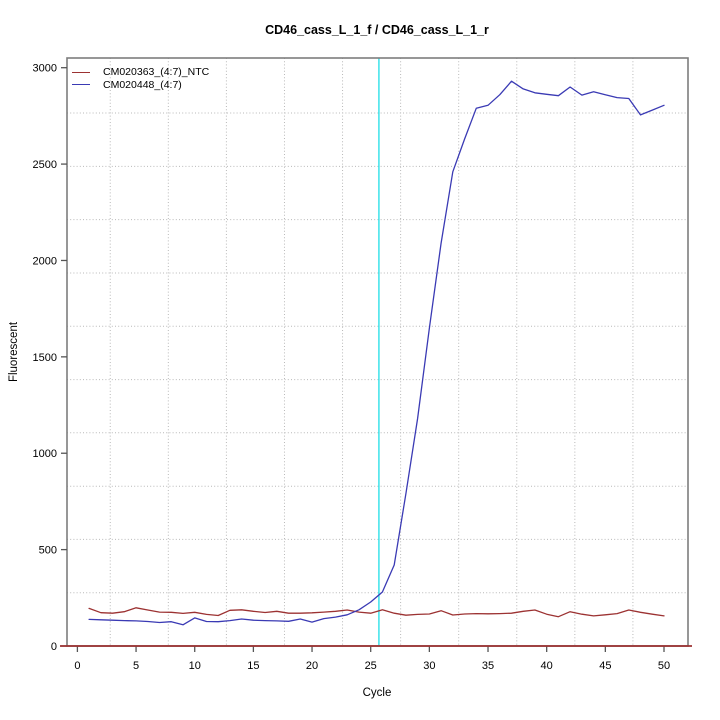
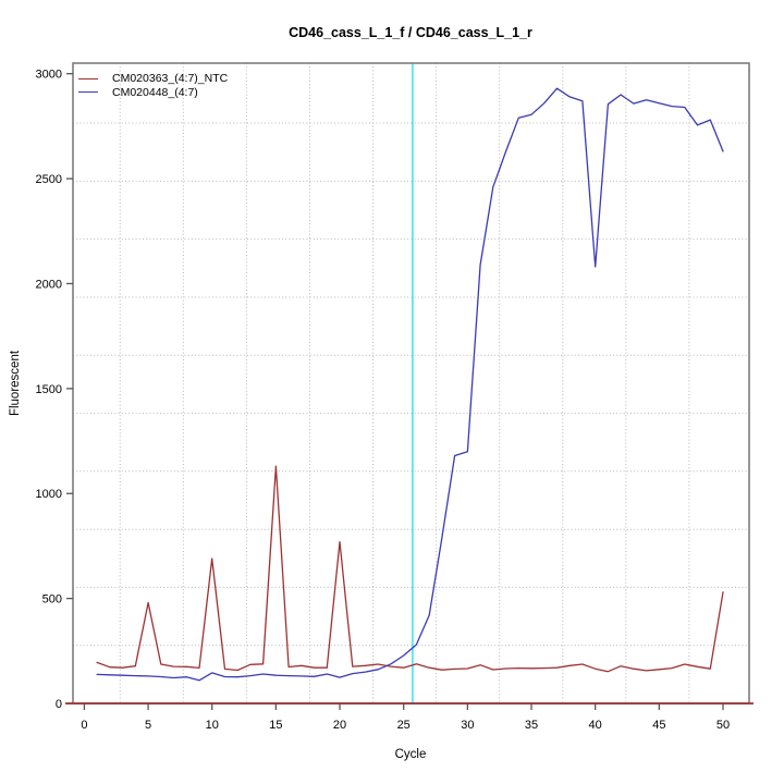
CM020363_(4:7)_NTC/5: 200 -> 480
CM020363_(4:7)_NTC/10: 180 -> 690
CM020363_(4:7)_NTC/15: 180 -> 1130
CM020363_(4:7)_NTC/20: 170 -> 770
CM020448_(4:7)/30: 1650 -> 1200
CM020448_(4:7)/40: 2860 -> 2080
CM020363_(4:7)_NTC/50: 160 -> 530
CM020448_(4:7)/50: 2800 -> 2630
